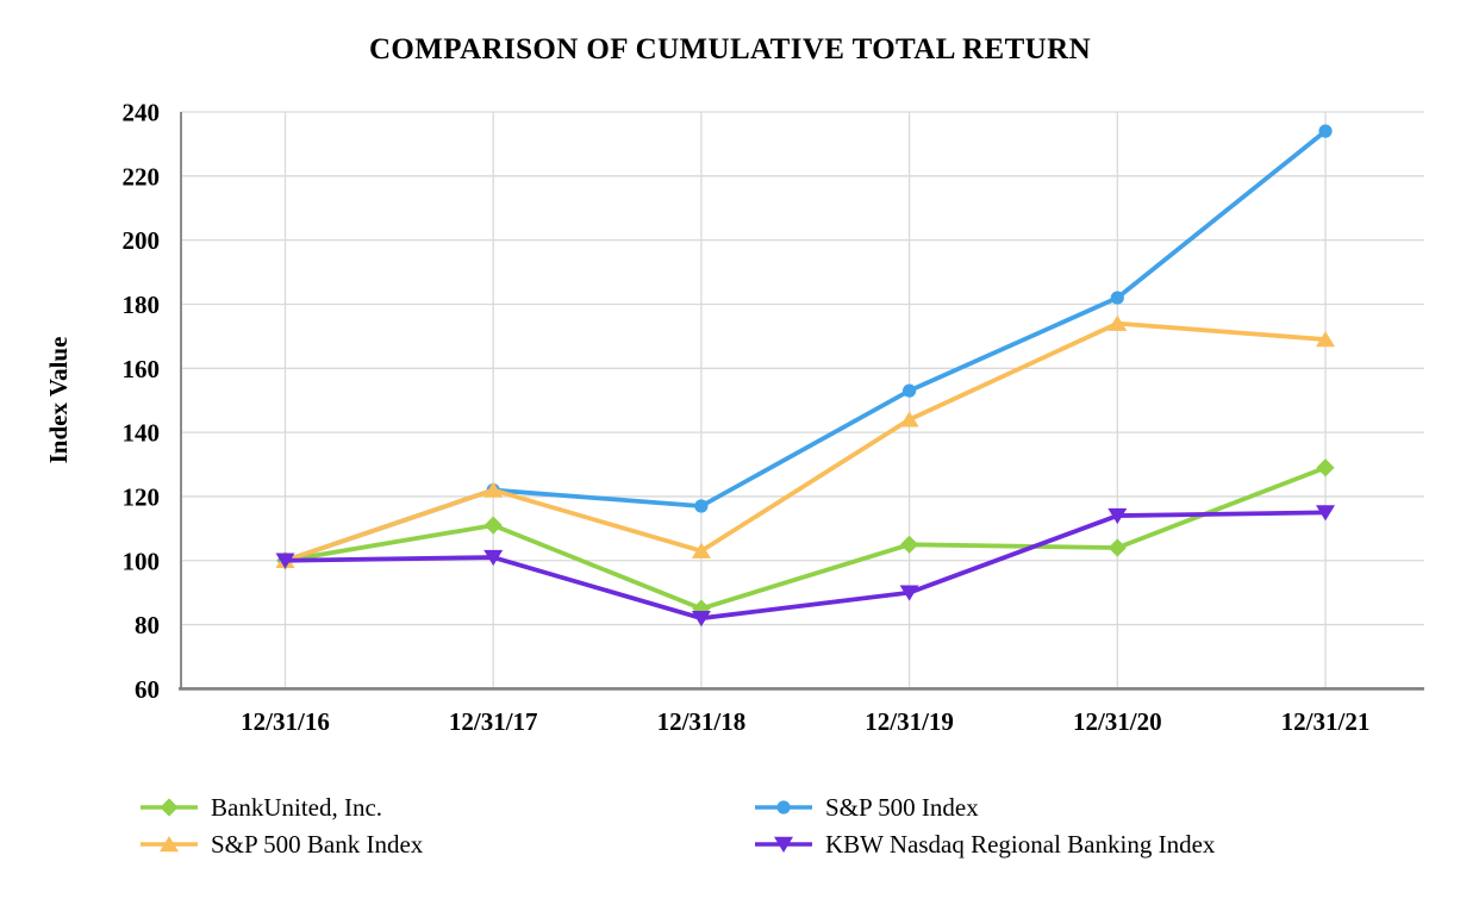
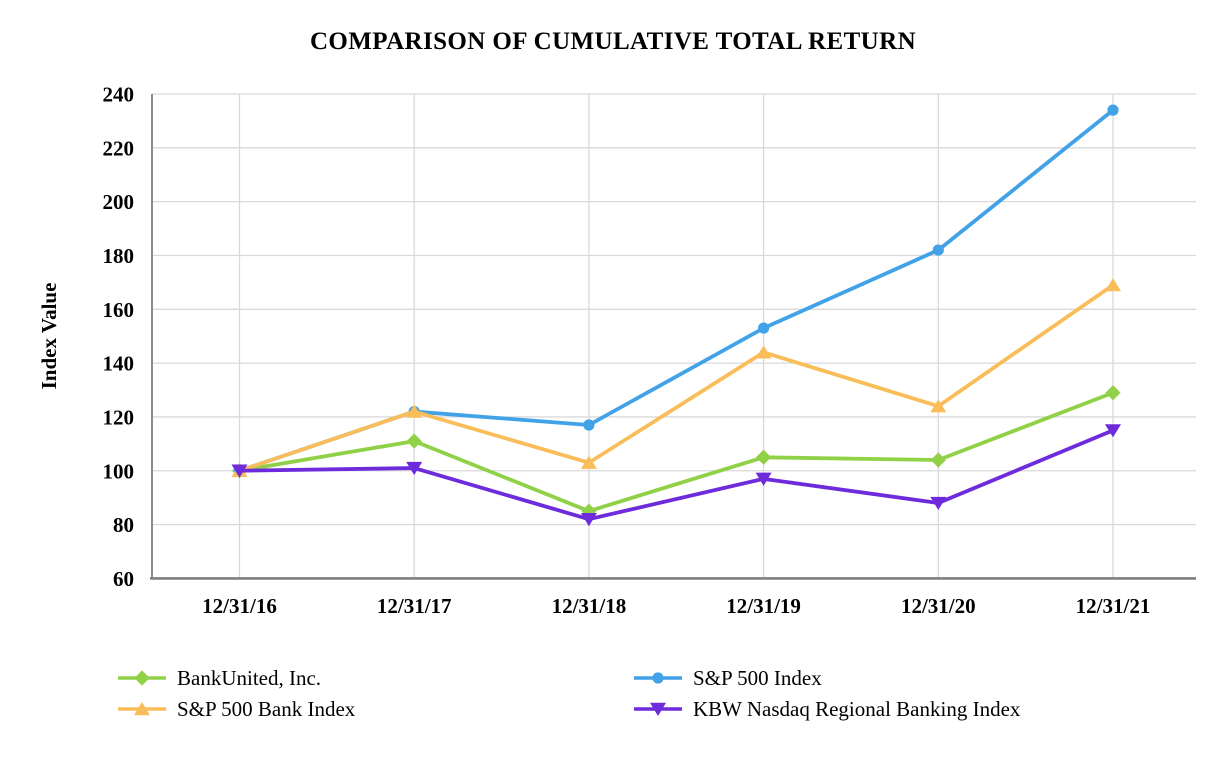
KBW Nasdaq Regional Banking Index/12/31/19: 90 -> 97
S&P 500 Bank Index/12/31/20: 174 -> 124
KBW Nasdaq Regional Banking Index/12/31/20: 114 -> 88
